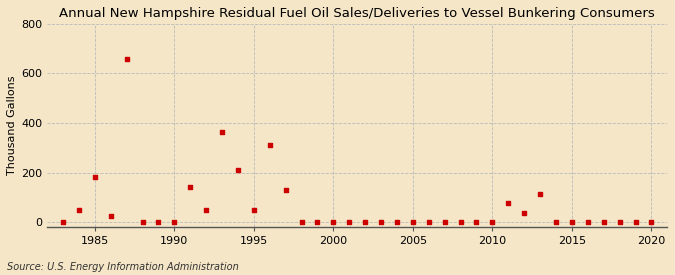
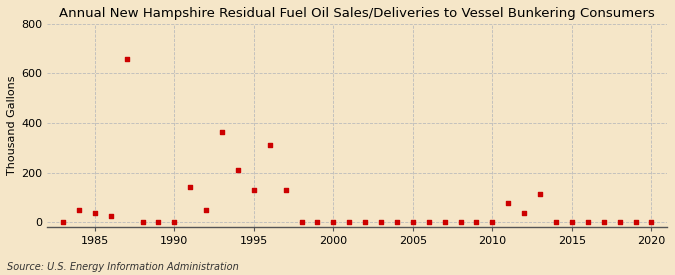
1985: 180 -> 35
1995: 50 -> 130
